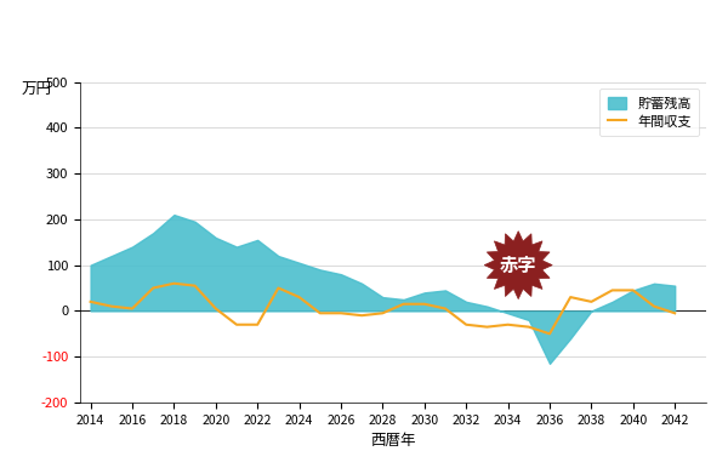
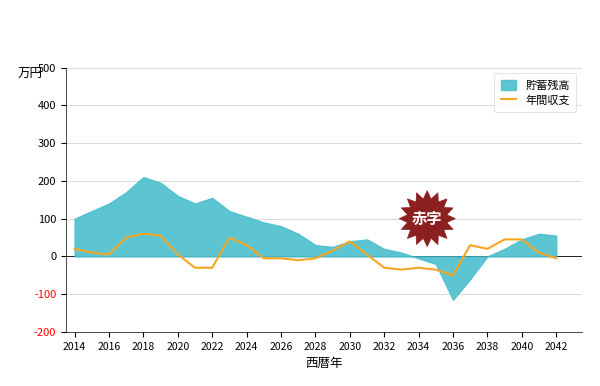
年間収支/2030: 15 -> 40
